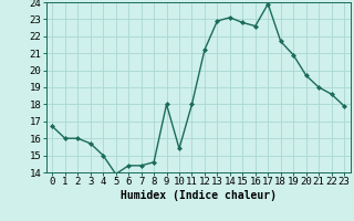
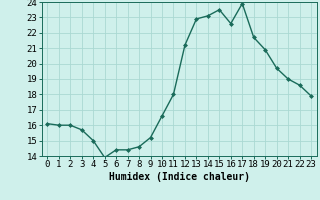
0: 16.7 -> 16.1
9: 18.0 -> 15.2
10: 15.4 -> 16.6
15: 22.8 -> 23.5
